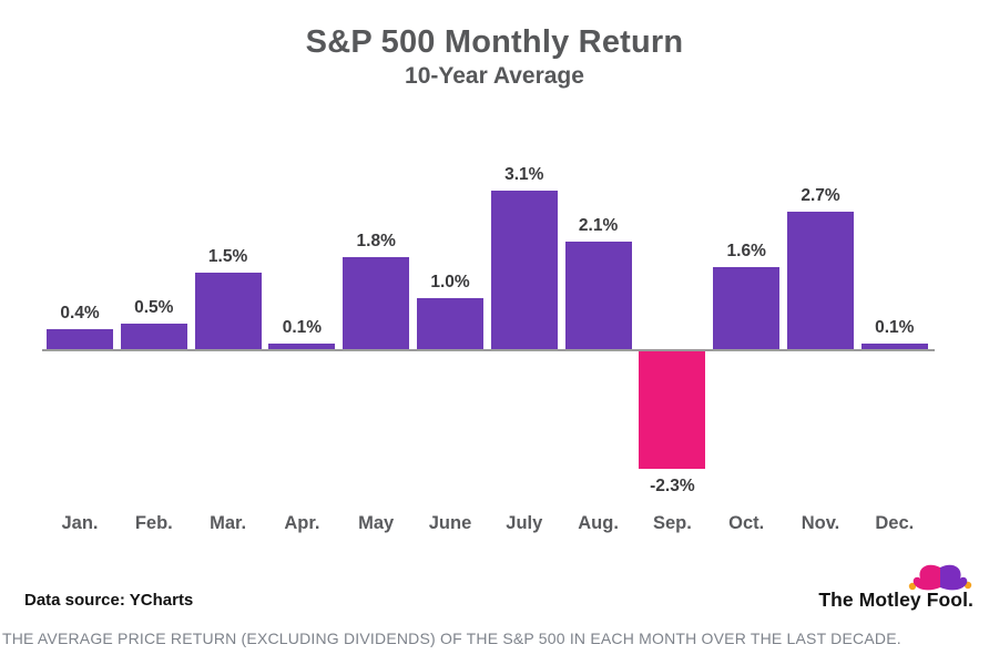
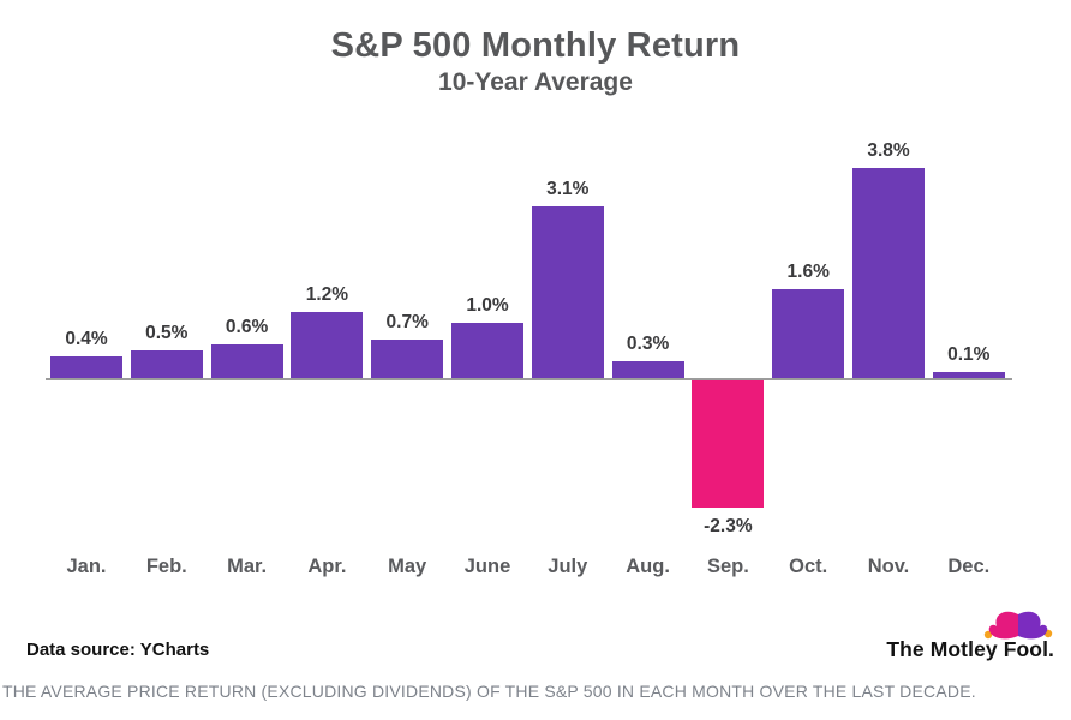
Mar.: 1.5% -> 0.6%
Apr.: 0.1% -> 1.2%
May: 1.8% -> 0.7%
Aug.: 2.1% -> 0.3%
Nov.: 2.7% -> 3.8%
